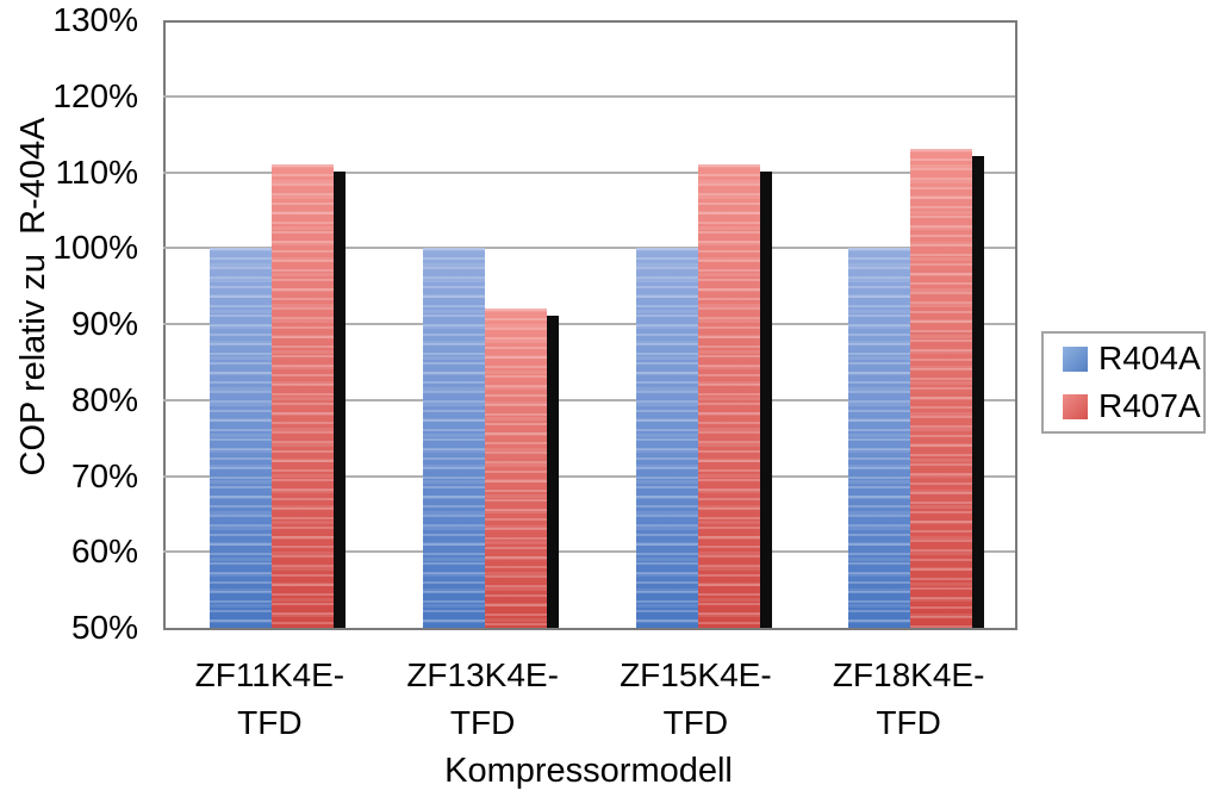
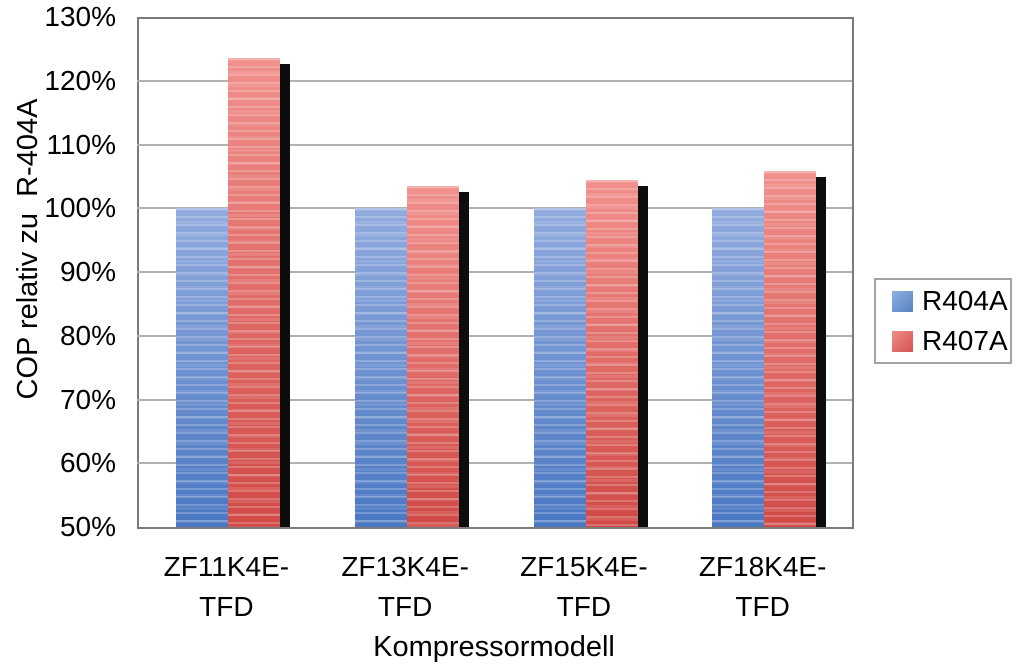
R407A/ZF11K4E- TFD: 111% -> 124%
R407A/ZF13K4E- TFD: 92% -> 104%
R407A/ZF15K4E- TFD: 111% -> 104%
R407A/ZF18K4E- TFD: 113% -> 106%
